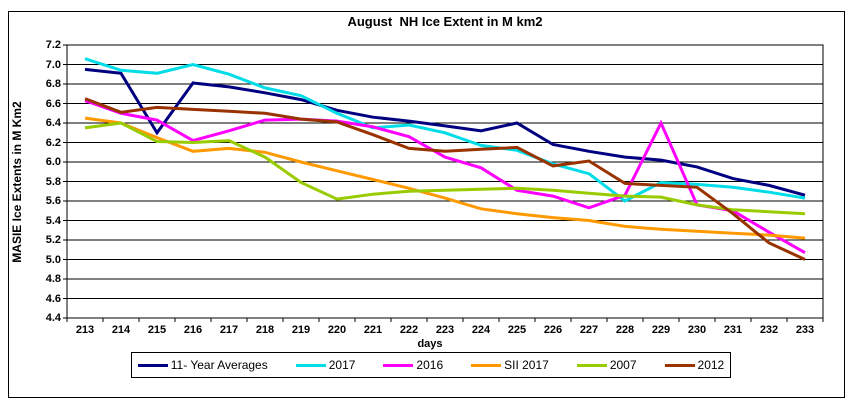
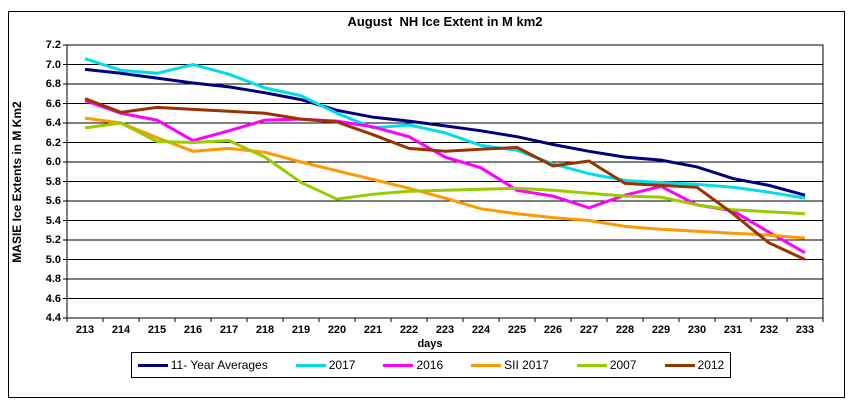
11- Year Averages/215: 6.3 -> 6.9
11- Year Averages/225: 6.4 -> 6.3
2017/228: 5.6 -> 5.8
2016/229: 6.4 -> 5.8
